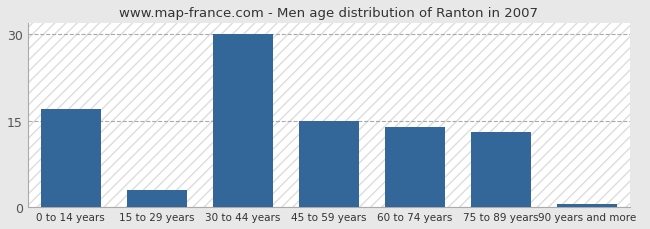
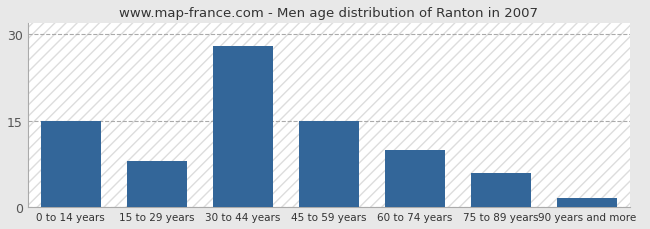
0 to 14 years: 17.0 -> 15.0
15 to 29 years: 3.0 -> 8.0
30 to 44 years: 30.0 -> 28.0
60 to 74 years: 14.0 -> 10.0
75 to 89 years: 13.0 -> 6.0
90 years and more: 0.5 -> 1.6
